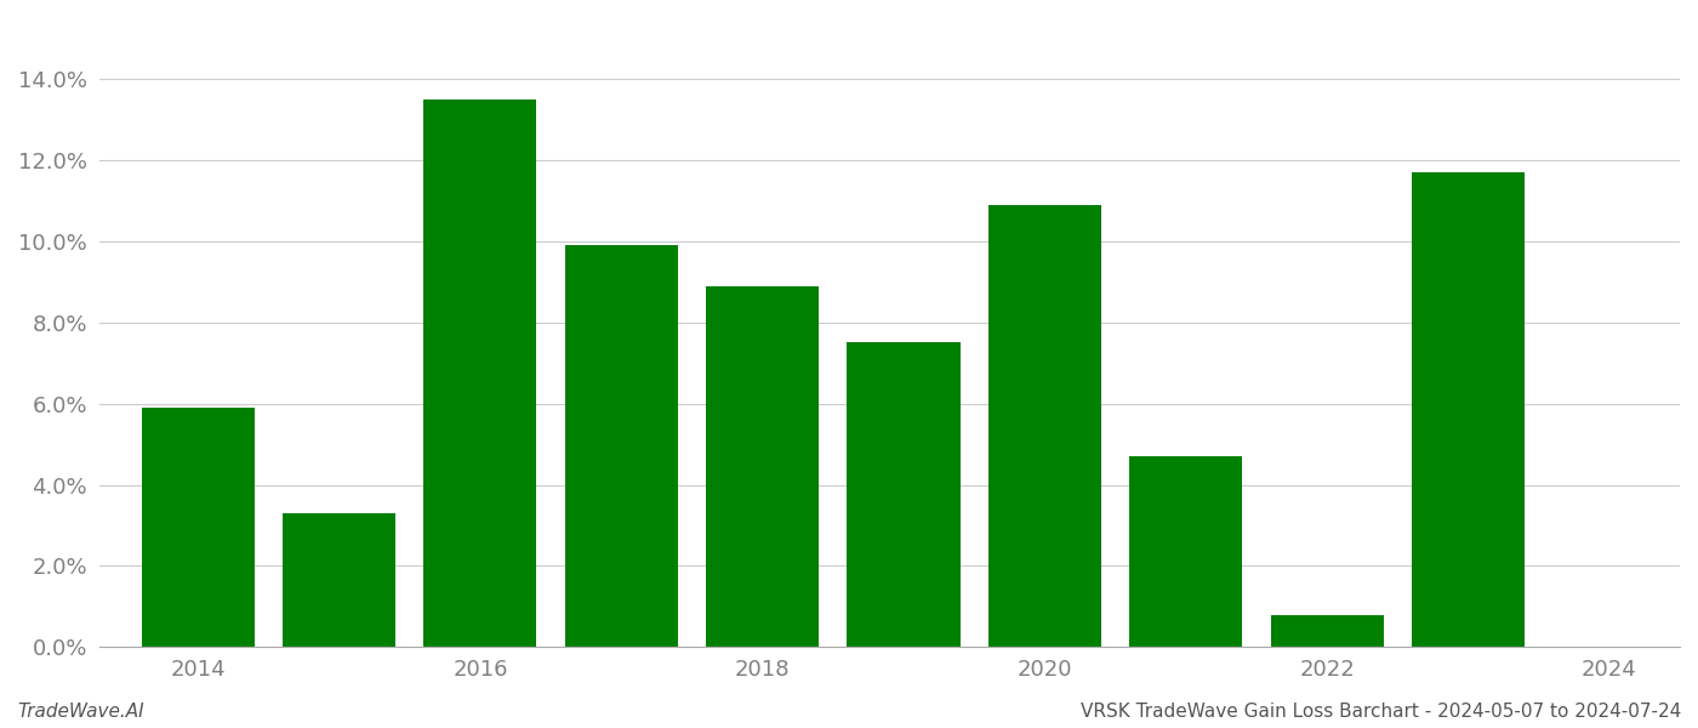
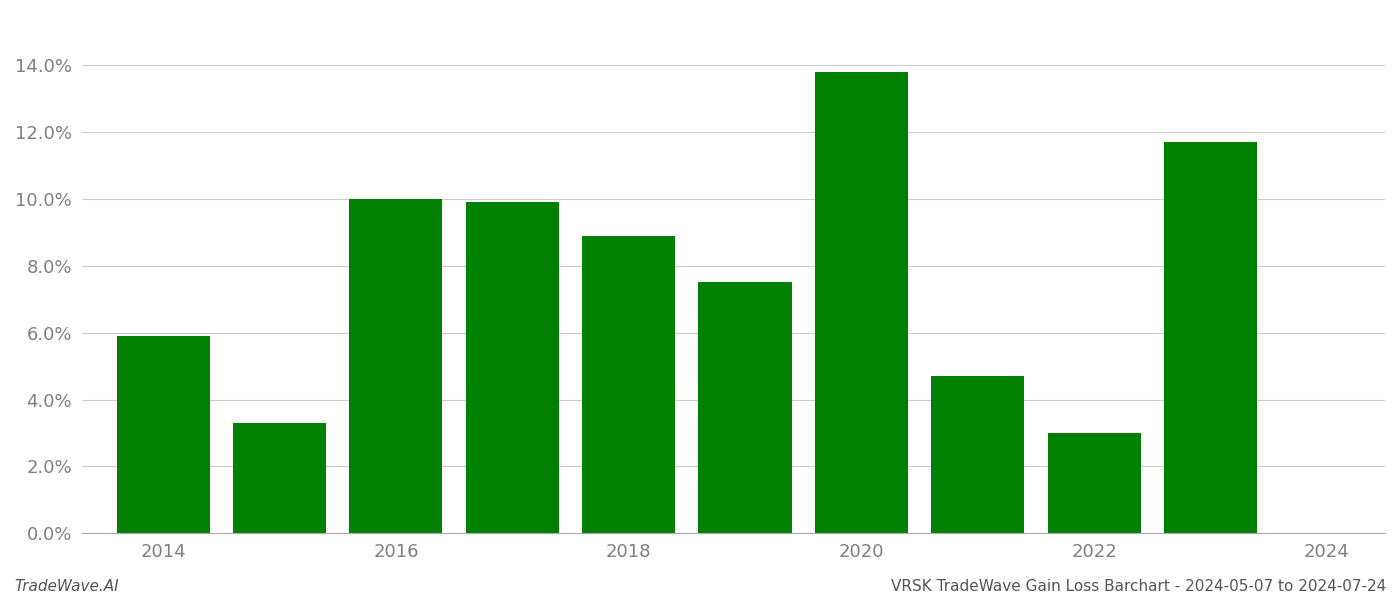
2016: 13.5% -> 10.0%
2020: 10.9% -> 13.8%
2022: 0.8% -> 3.0%
